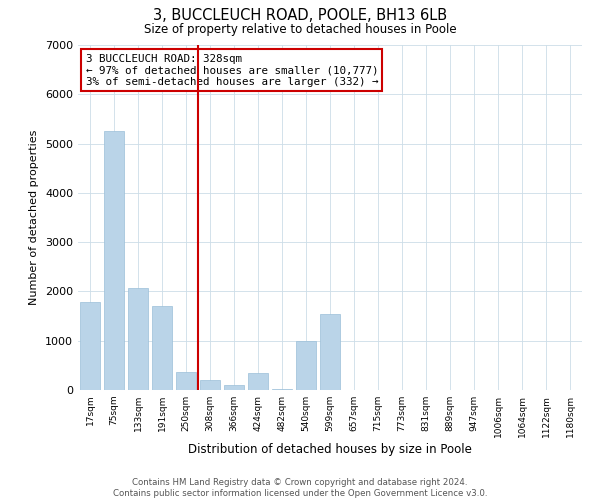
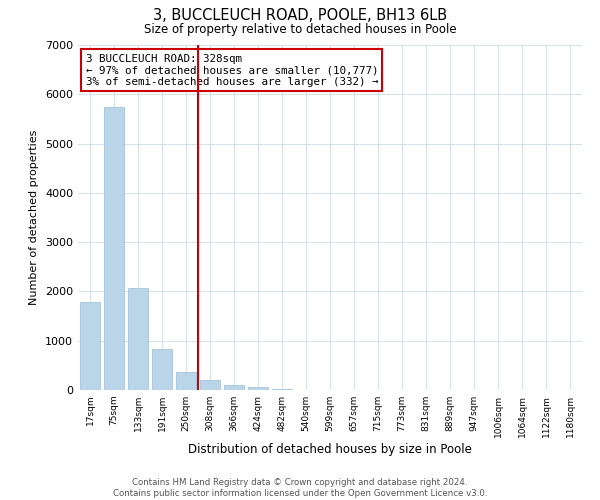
75sqm: 5250 -> 5750
191sqm: 1700 -> 840
424sqm: 350 -> 60
540sqm: 1000 -> 10
599sqm: 1550 -> 0
